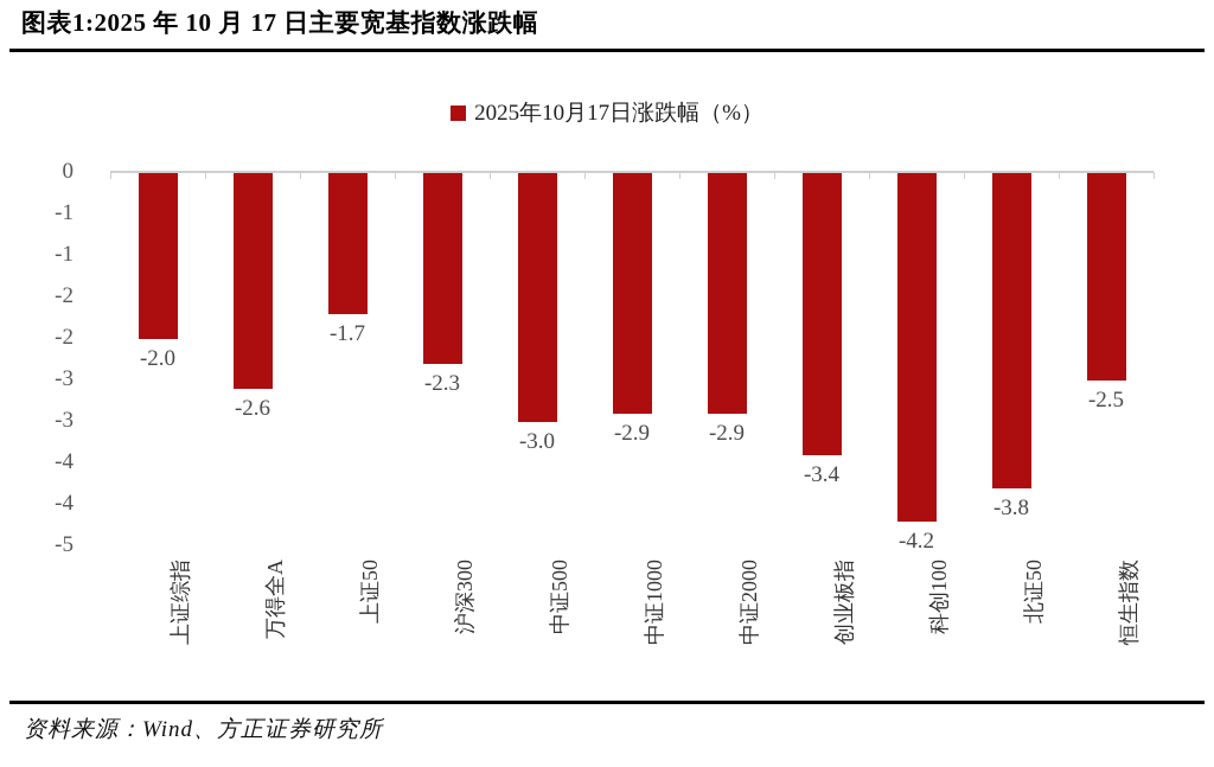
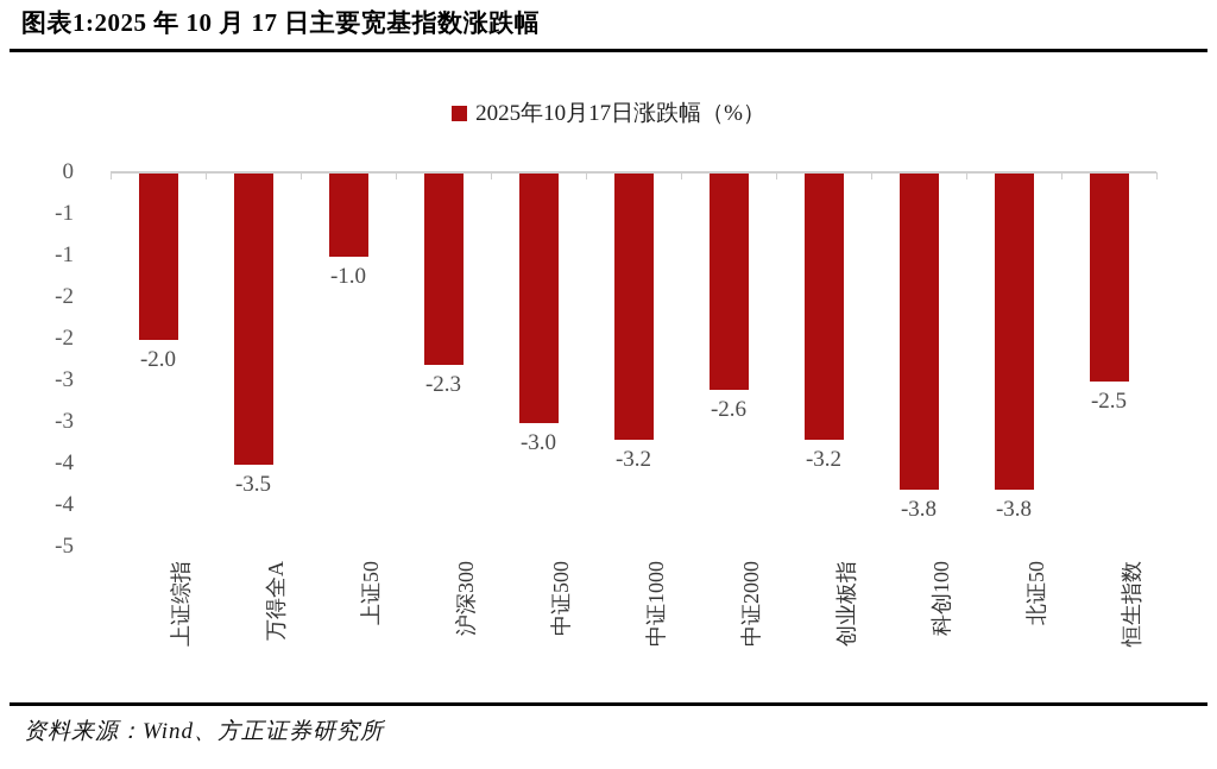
万得全A: -2.6 -> -3.5
上证50: -1.7 -> -1.0
中证1000: -2.9 -> -3.2
中证2000: -2.9 -> -2.6
创业板指: -3.4 -> -3.2
科创100: -4.2 -> -3.8
